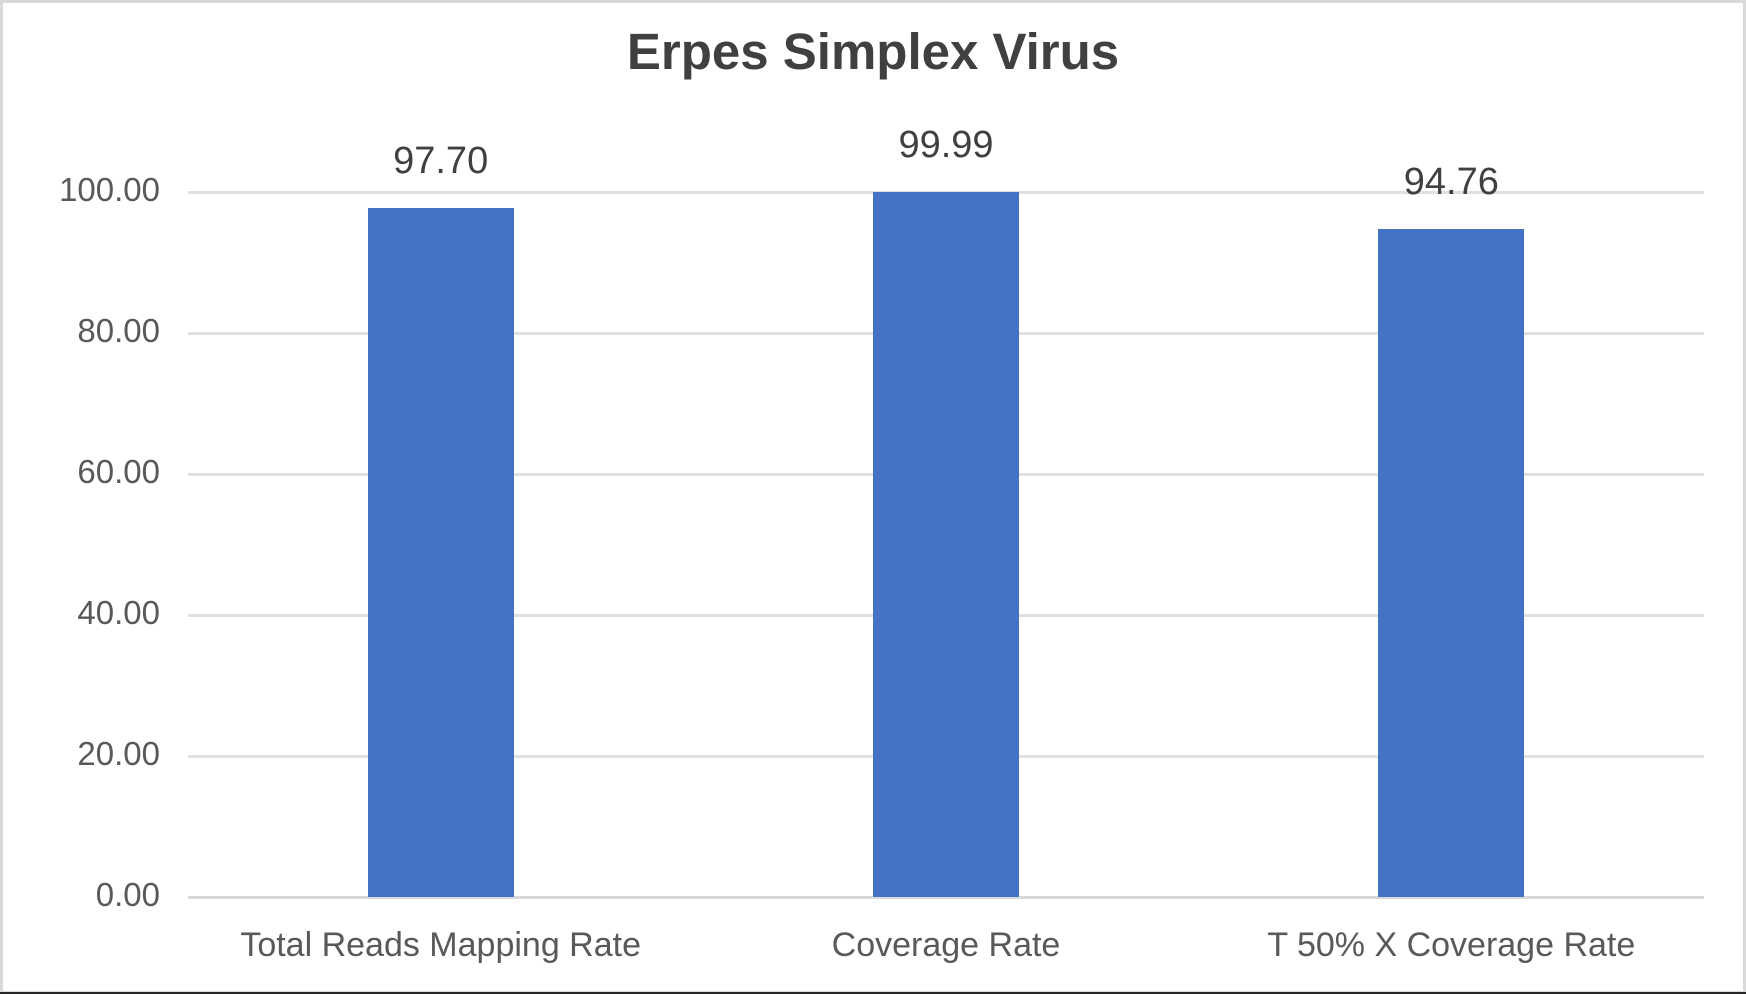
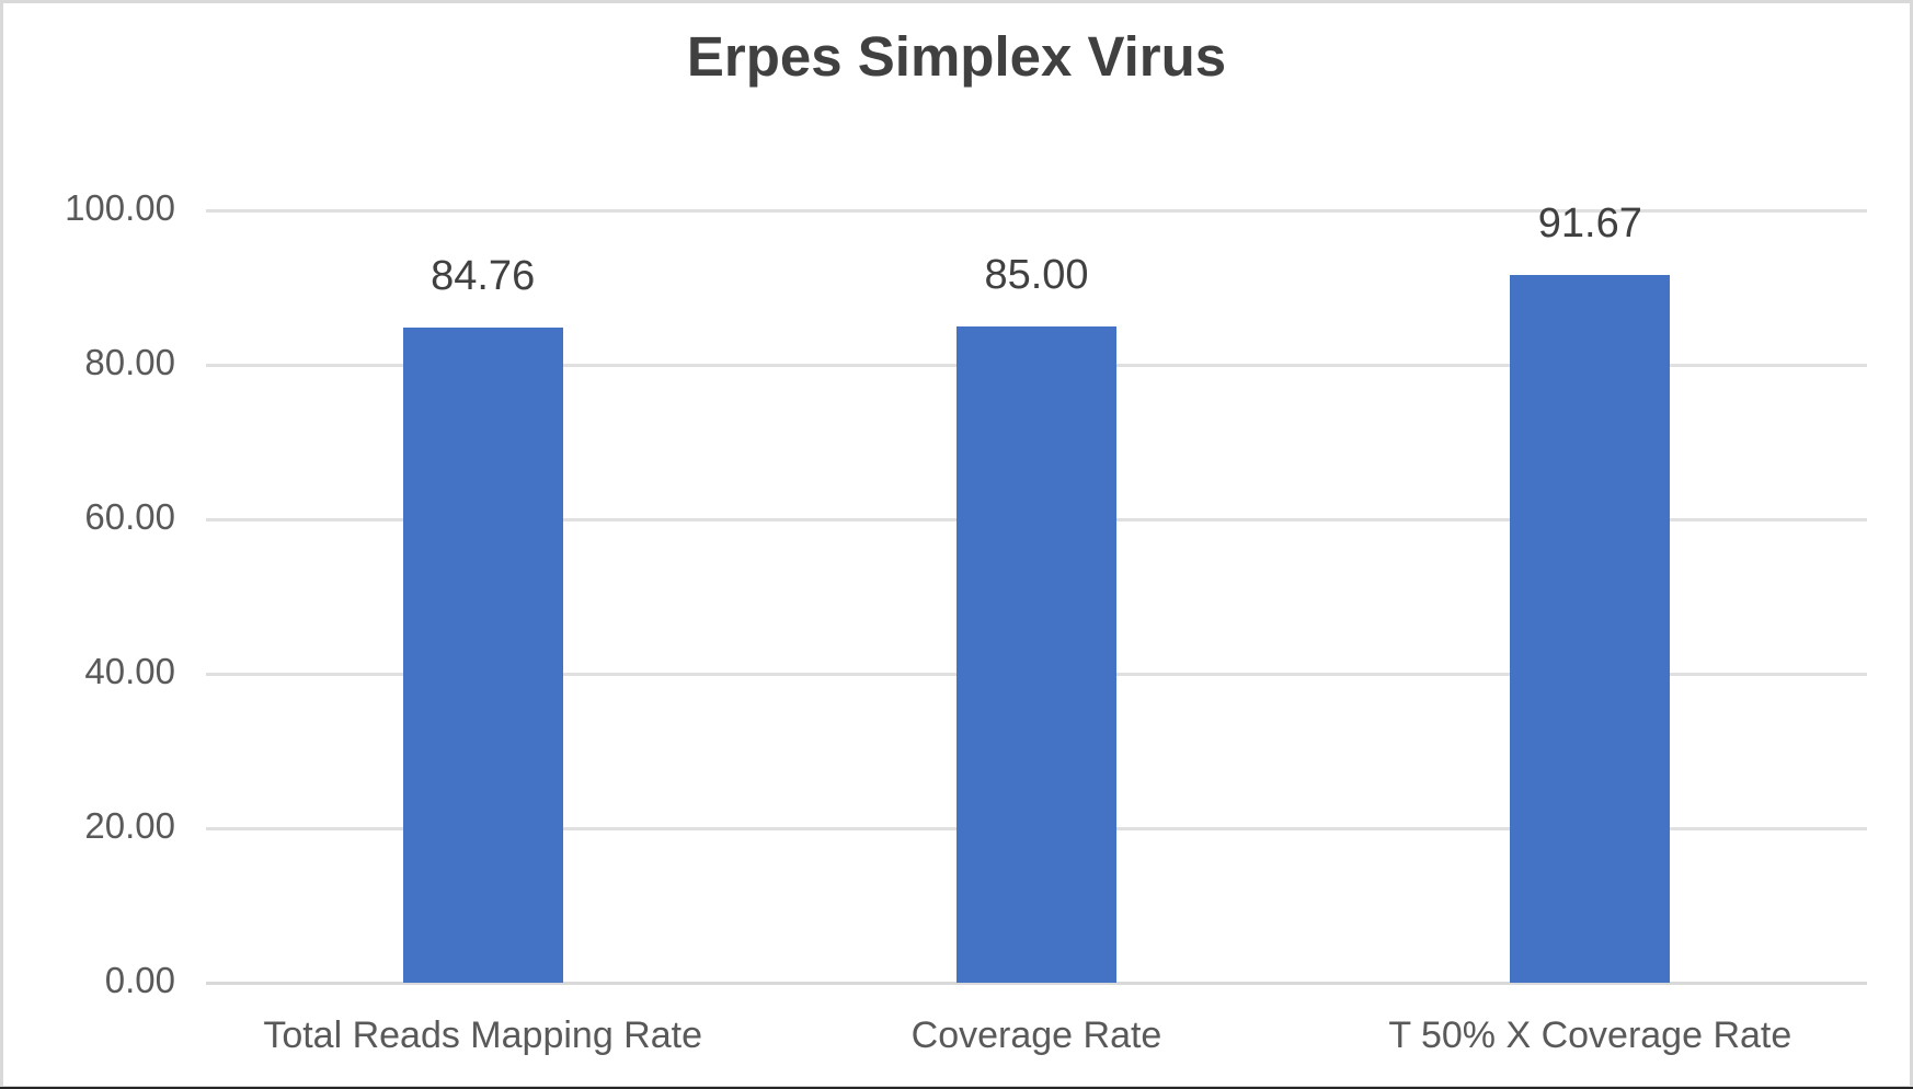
Total Reads Mapping Rate: 97.70 -> 84.76
Coverage Rate: 99.99 -> 85.00
T 50% X Coverage Rate: 94.76 -> 91.67
